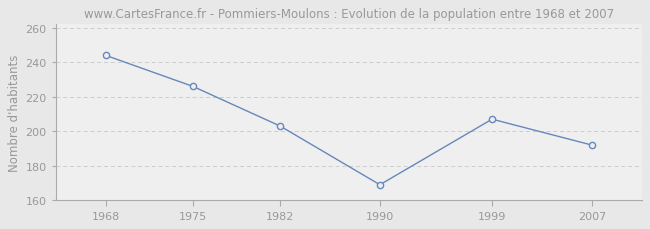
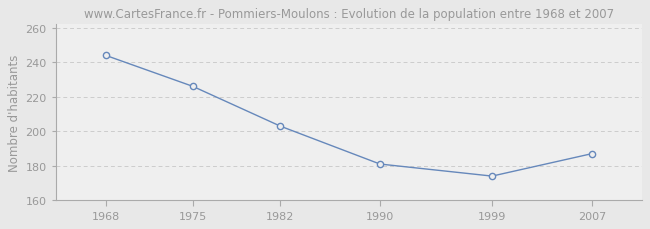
1990: 169 -> 181
1999: 207 -> 174
2007: 192 -> 187
